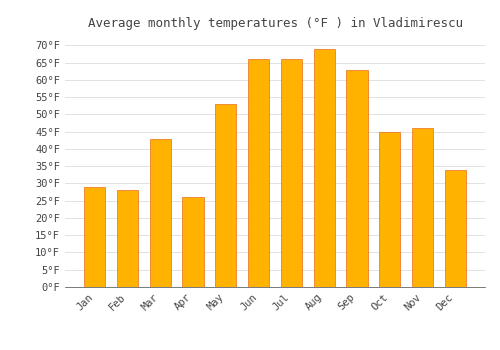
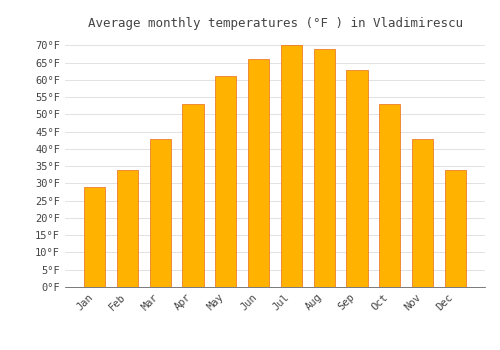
Feb: 28°F -> 34°F
Apr: 26°F -> 53°F
May: 53°F -> 61°F
Jul: 66°F -> 70°F
Oct: 45°F -> 53°F
Nov: 46°F -> 43°F
